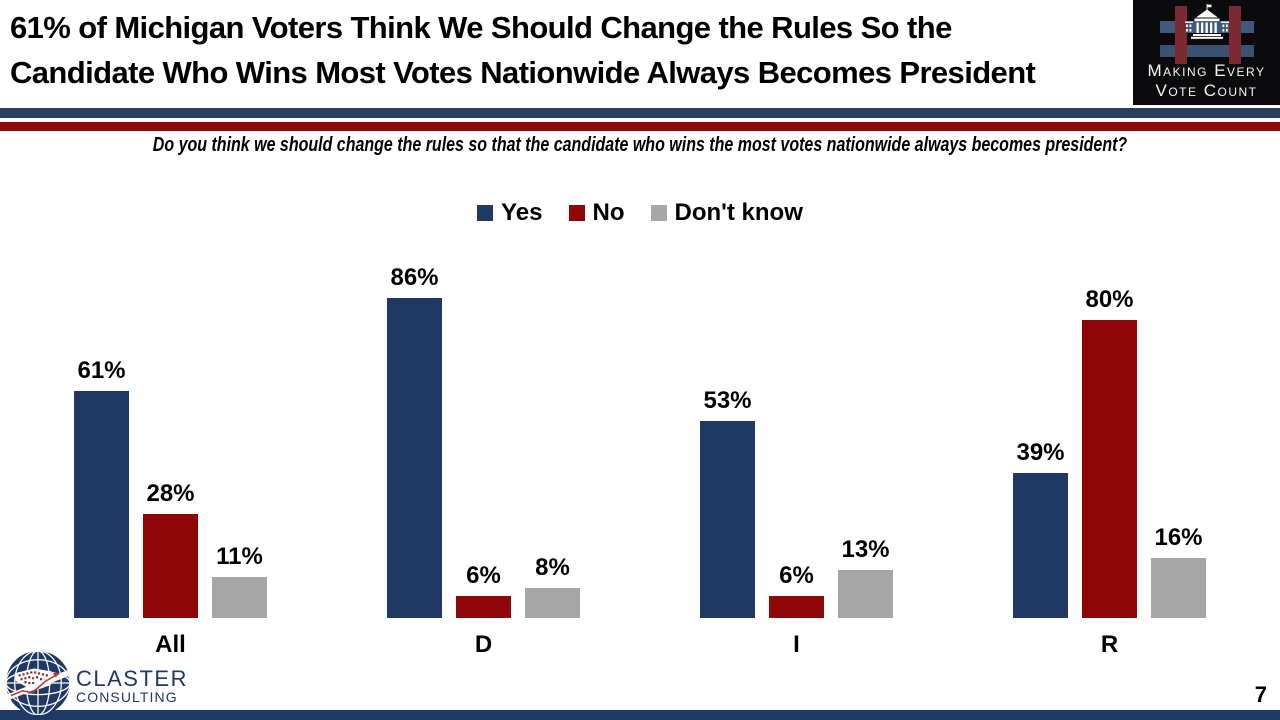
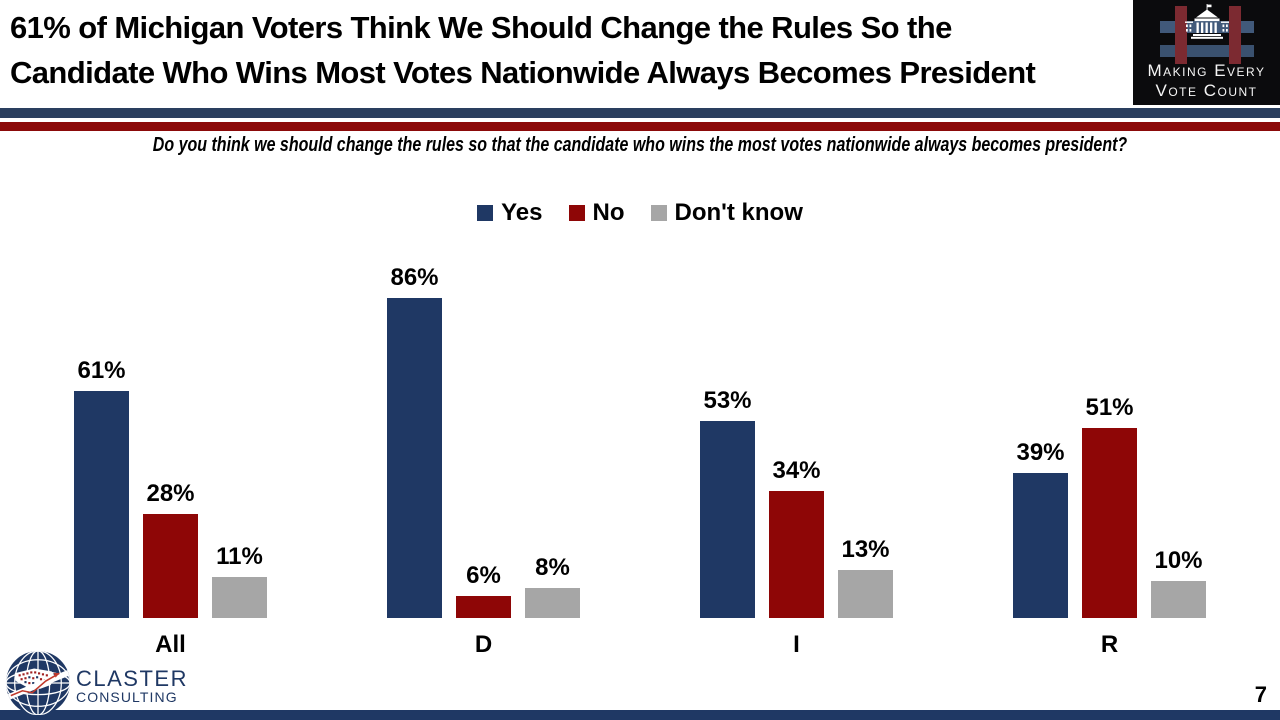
No/I: 6% -> 34%
No/R: 80% -> 51%
Don't know/R: 16% -> 10%
